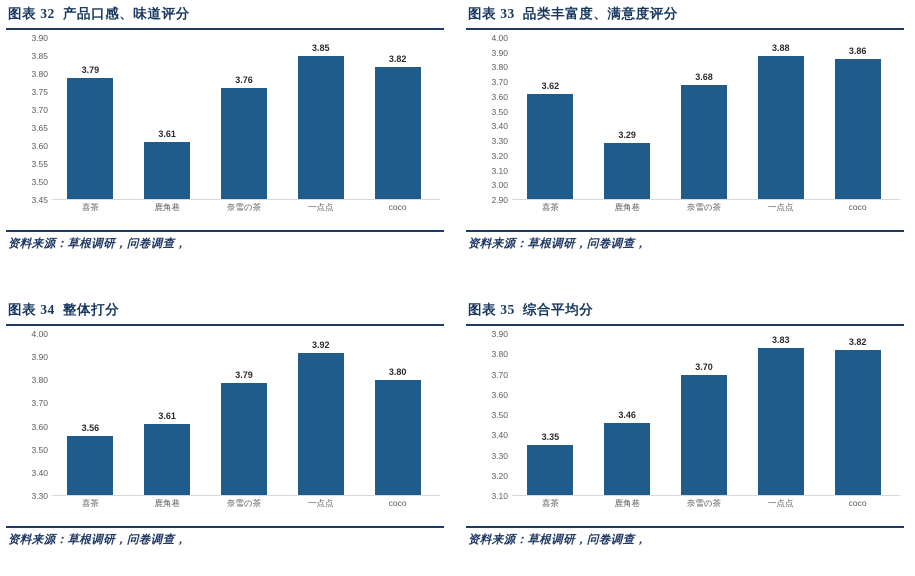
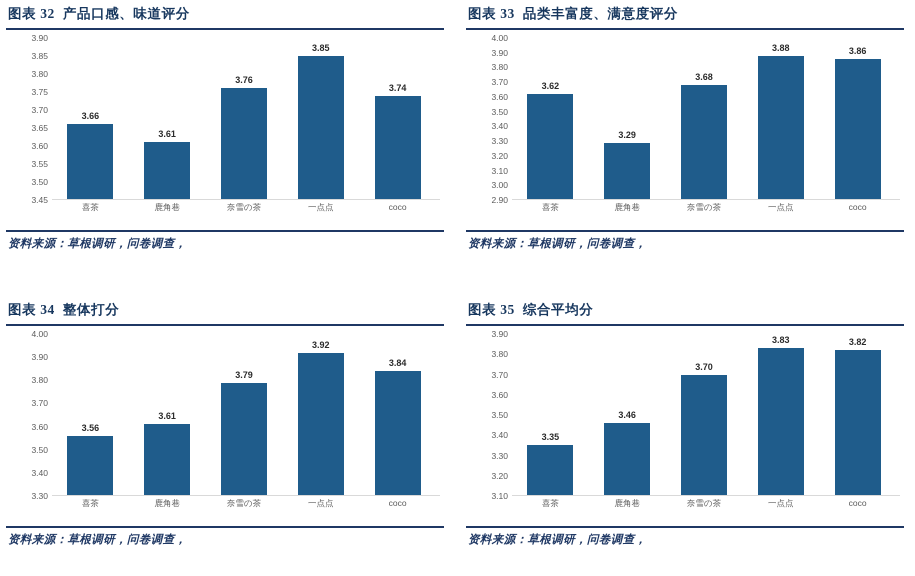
图表 32 产品口感、味道评分/喜茶: 3.79 -> 3.66
图表 32 产品口感、味道评分/coco: 3.82 -> 3.74
图表 34 整体打分/coco: 3.80 -> 3.84
